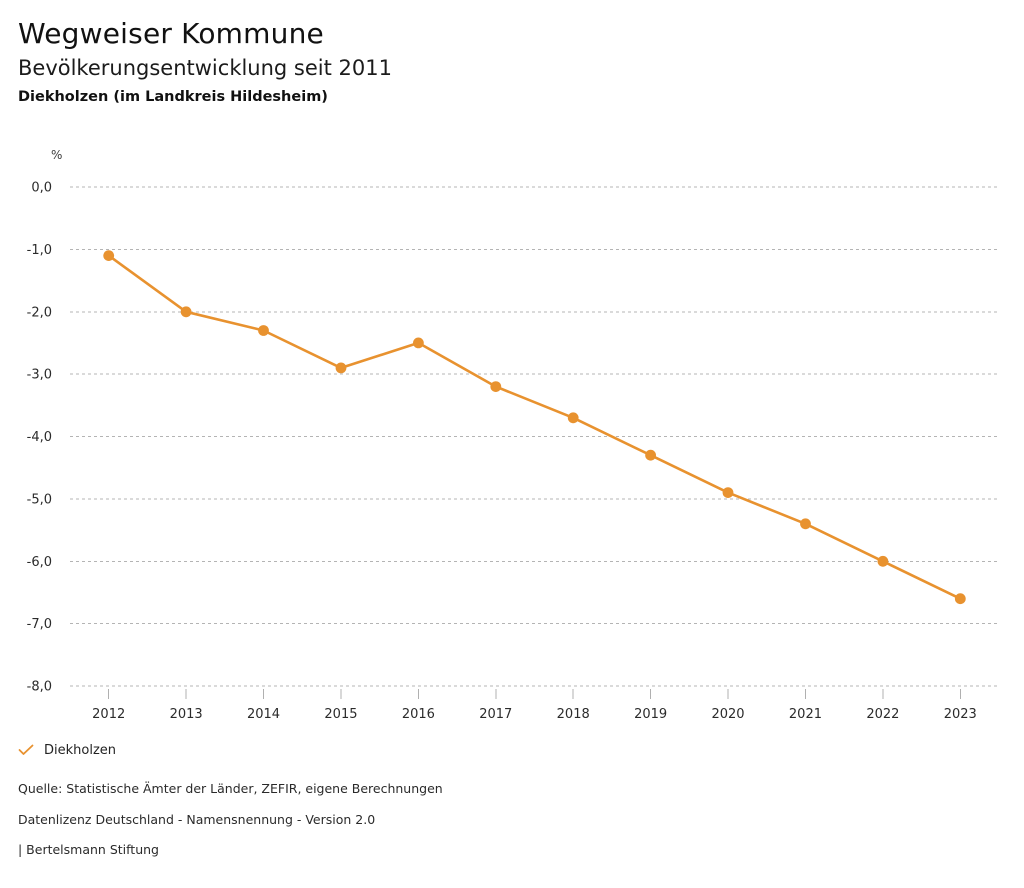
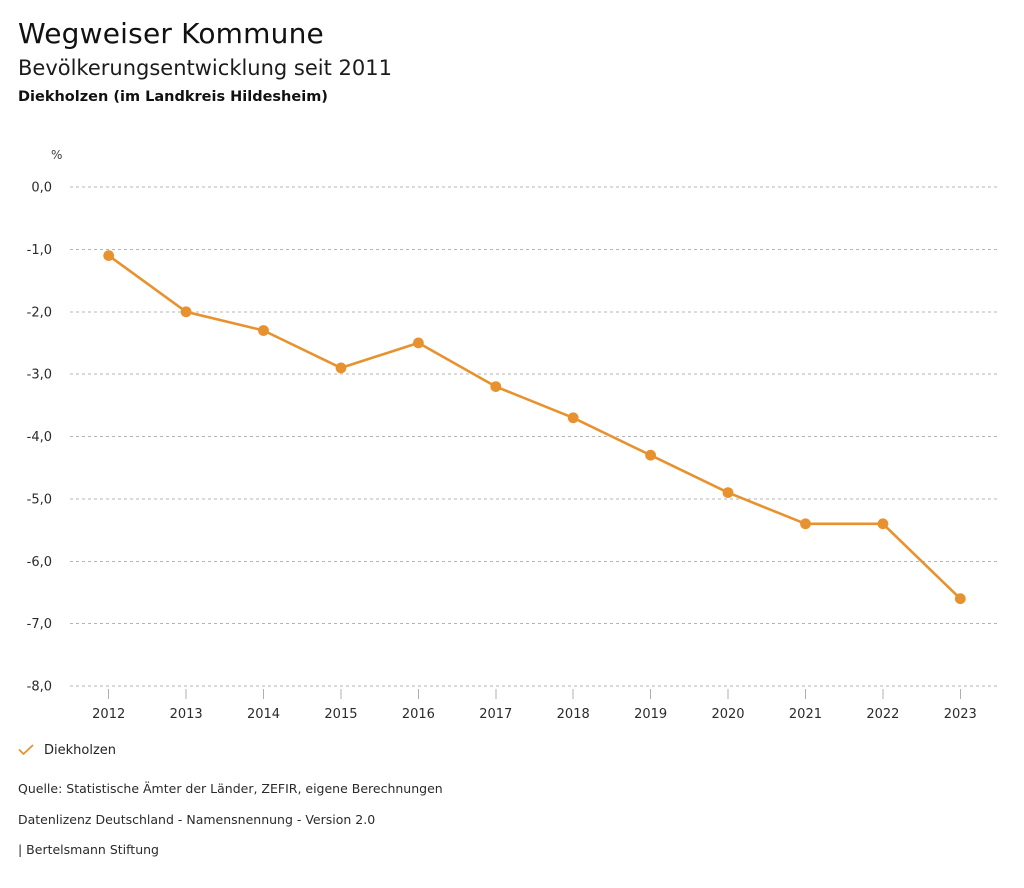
2022: -6,0 -> -5,4
